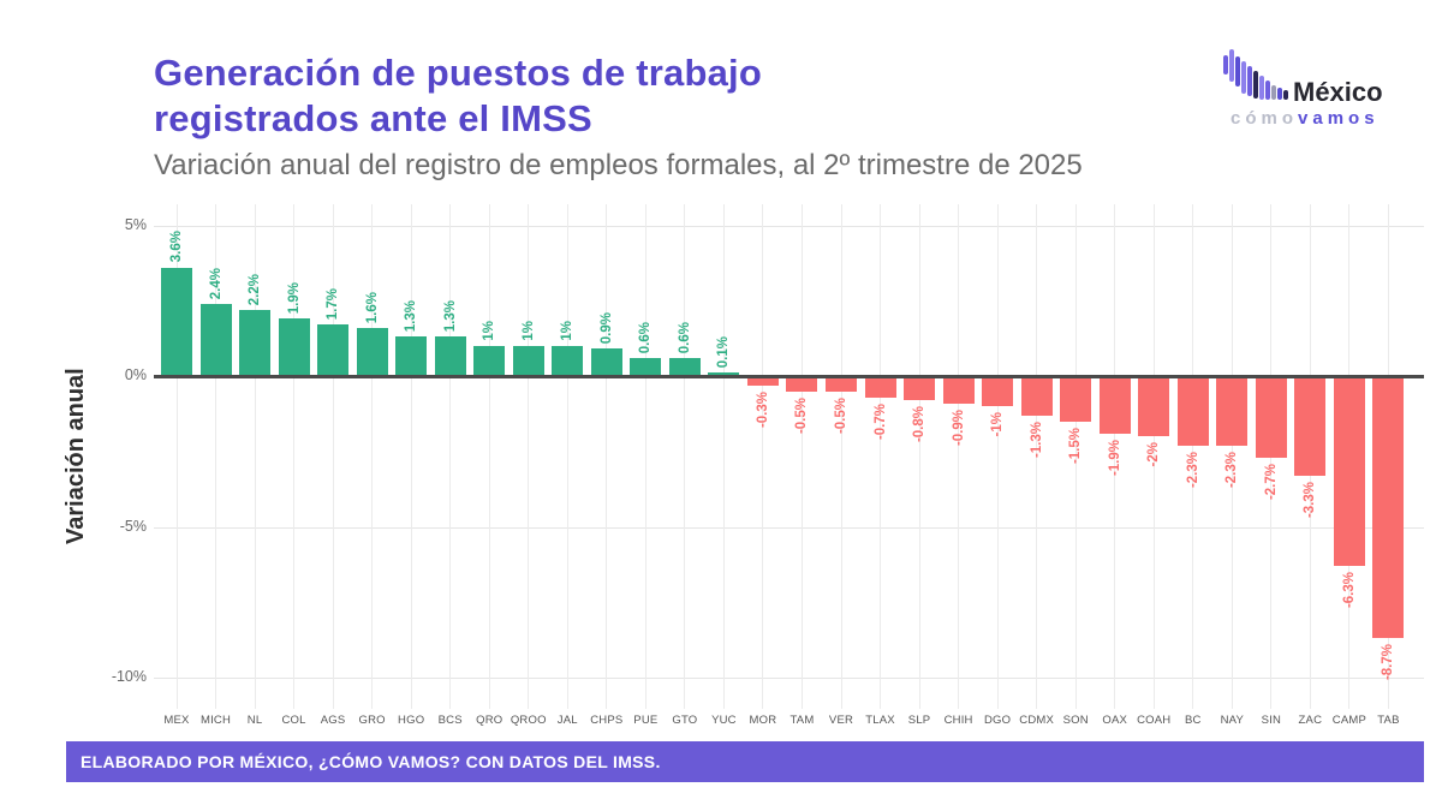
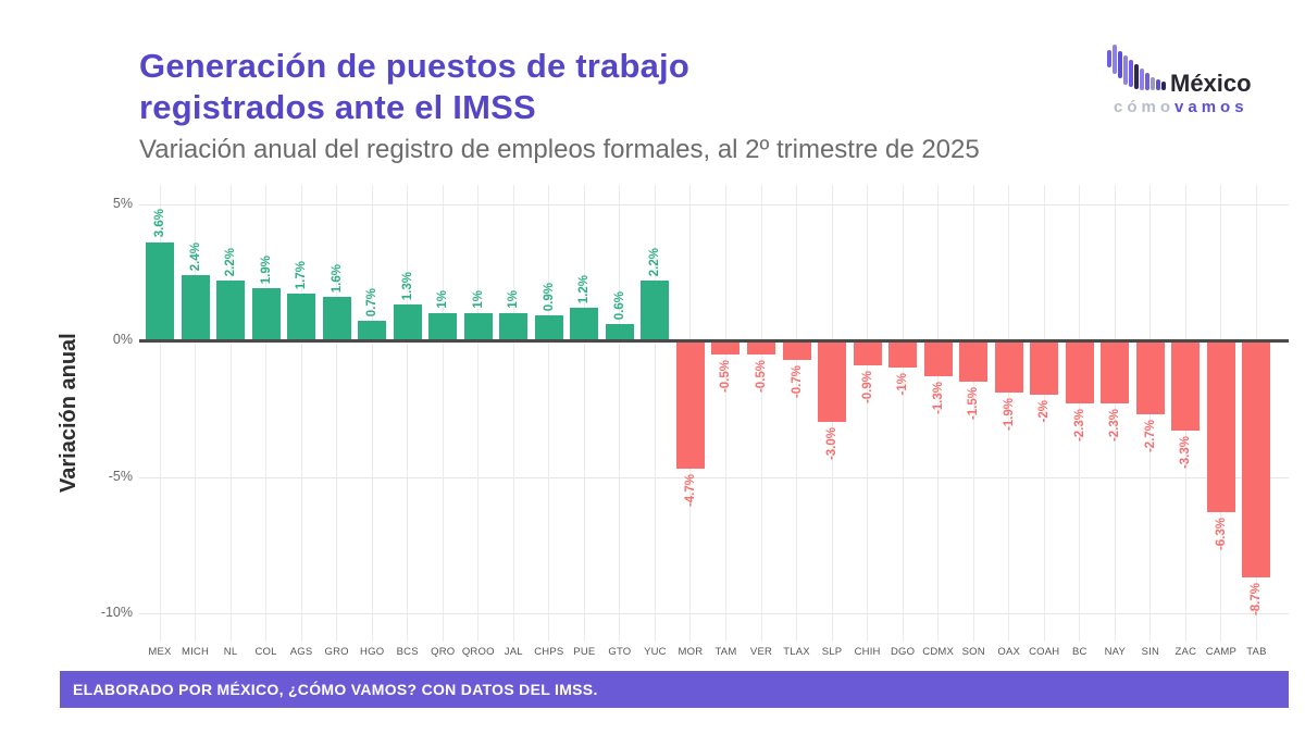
HGO: 1.3% -> 0.7%
PUE: 0.6% -> 1.2%
YUC: 0.1% -> 2.2%
MOR: -0.3% -> -4.7%
SLP: -0.8% -> -3.0%
